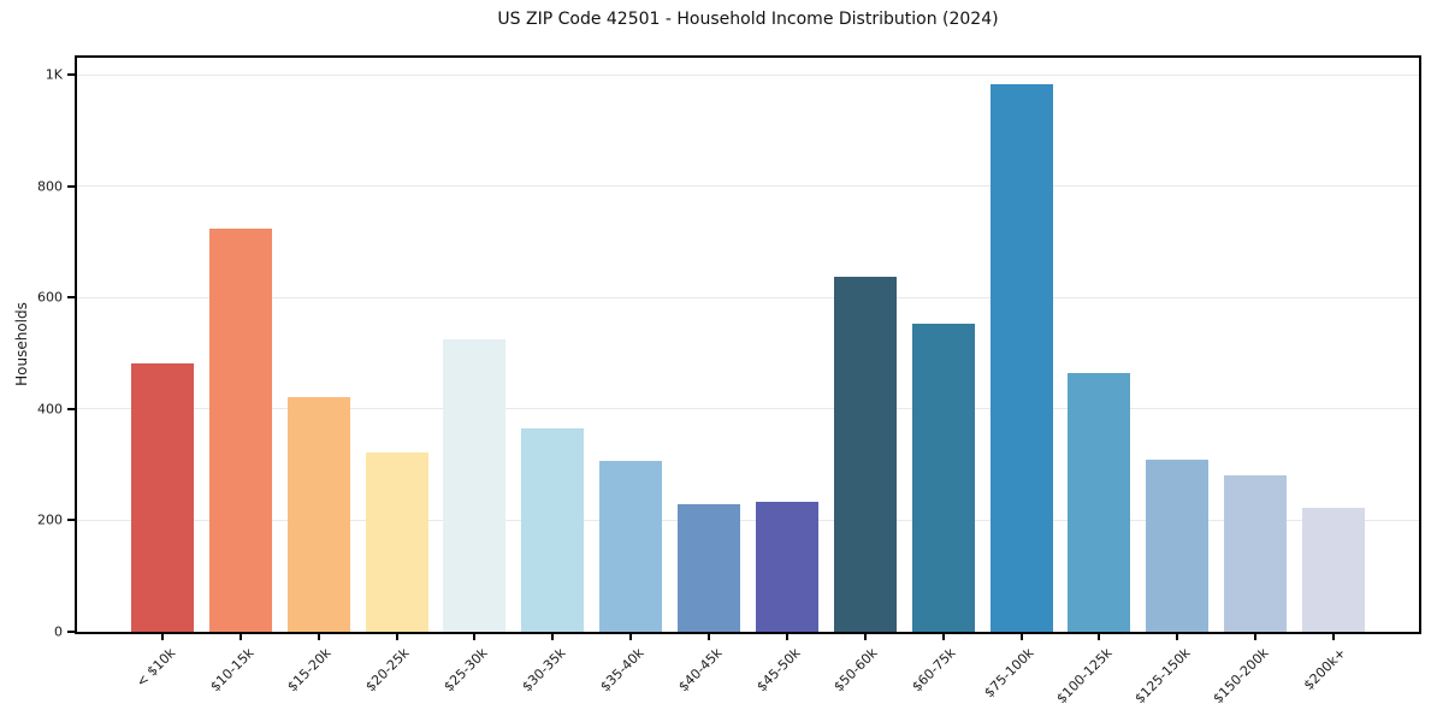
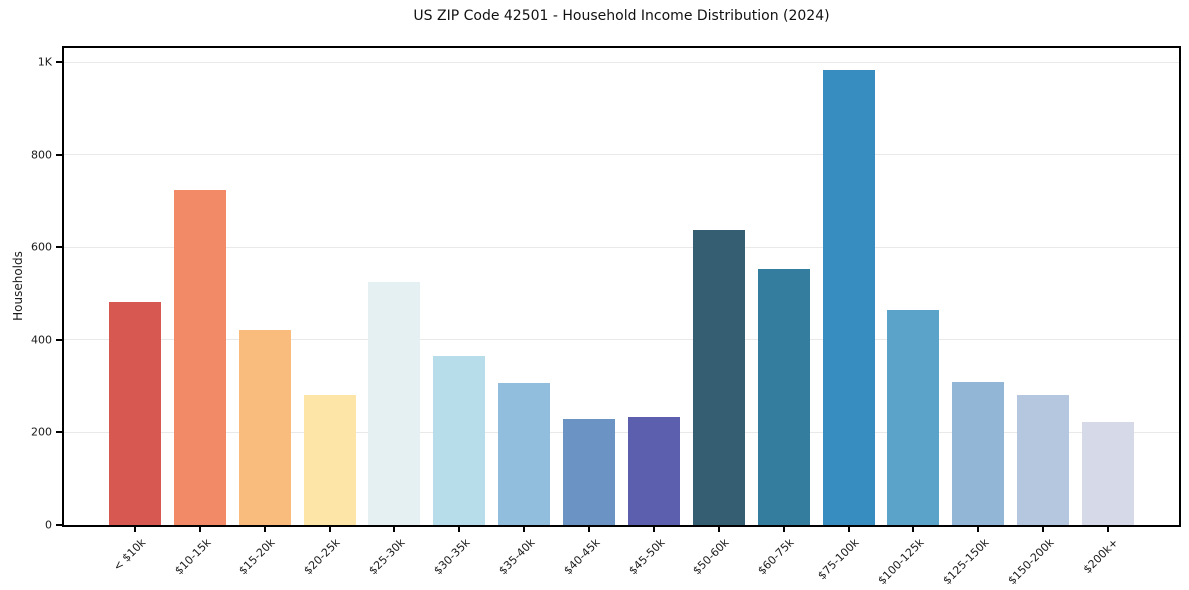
$20-25k: 320 -> 280
